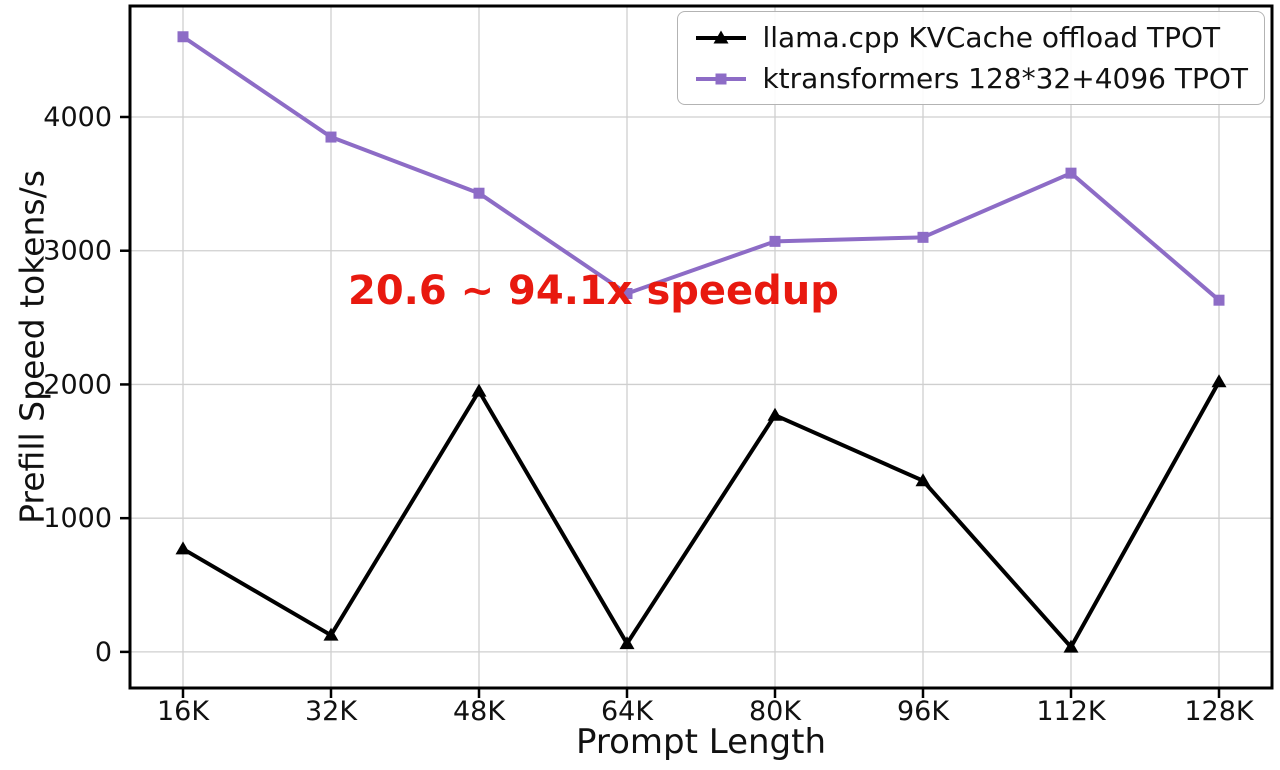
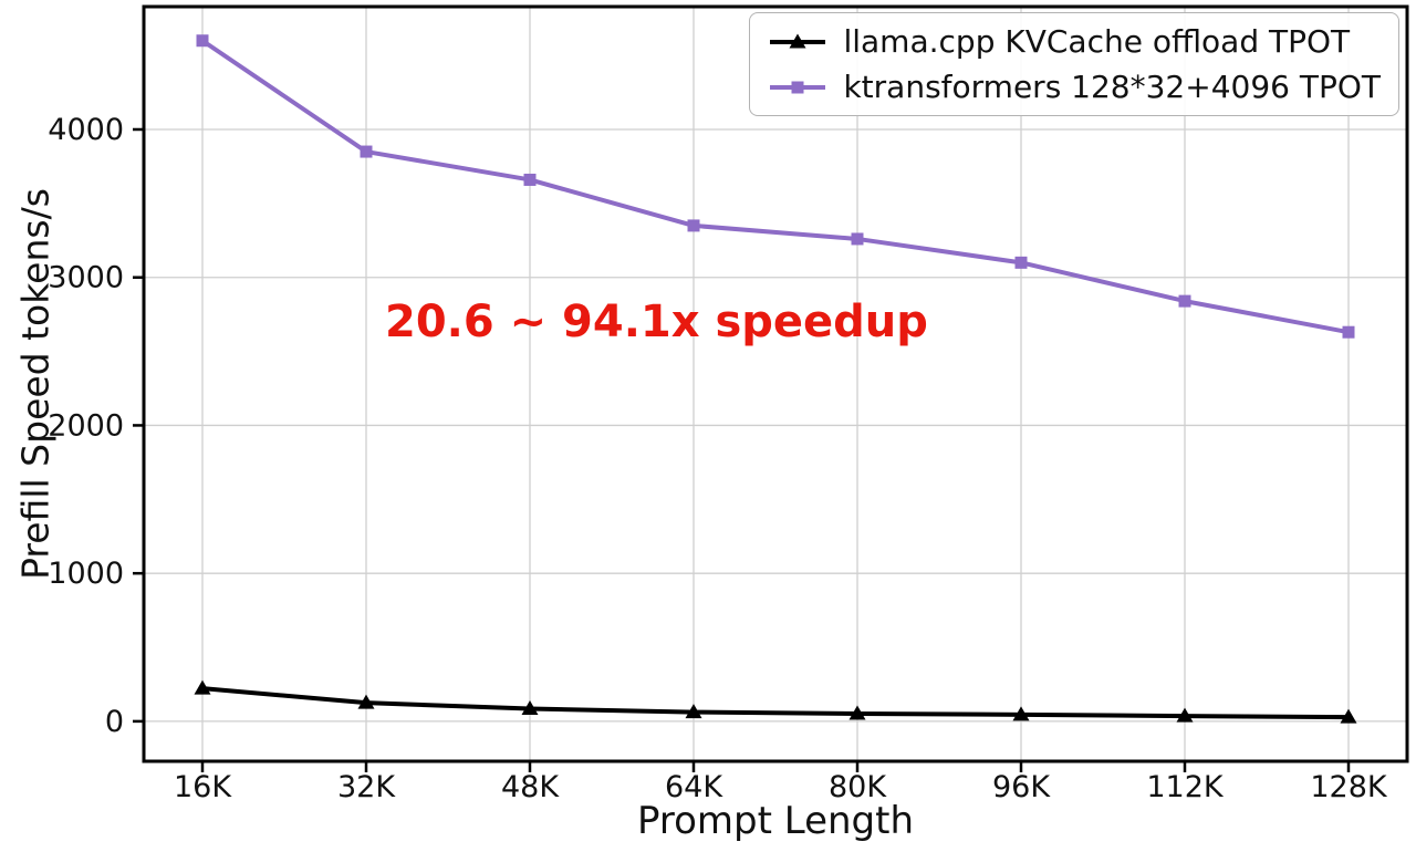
llama.cpp KVCache offload TPOT/16K: 770 -> 220
llama.cpp KVCache offload TPOT/48K: 1950 -> 80
ktransformers 128*32+4096 TPOT/48K: 3430 -> 3660
ktransformers 128*32+4096 TPOT/64K: 2680 -> 3350
llama.cpp KVCache offload TPOT/80K: 1770 -> 50
ktransformers 128*32+4096 TPOT/80K: 3070 -> 3260
llama.cpp KVCache offload TPOT/96K: 1280 -> 40
ktransformers 128*32+4096 TPOT/112K: 3580 -> 2840
llama.cpp KVCache offload TPOT/128K: 2020 -> 30
